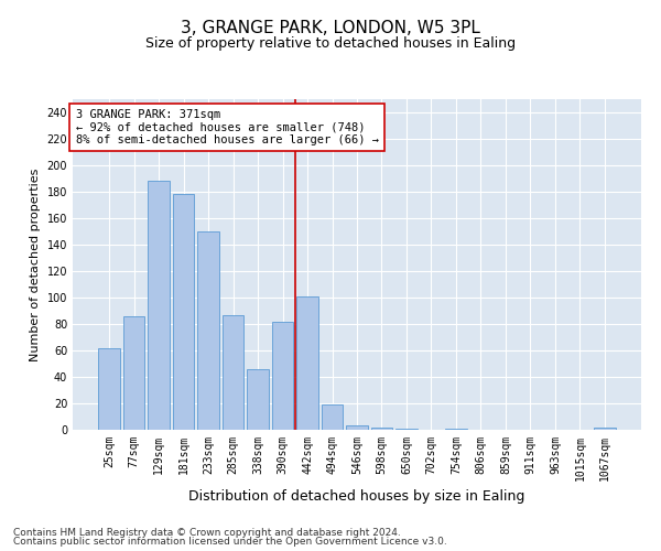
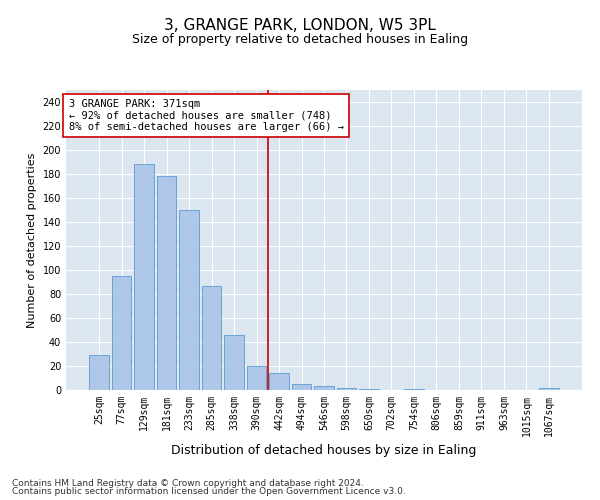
25sqm: 62 -> 29
77sqm: 86 -> 95
390sqm: 82 -> 20
442sqm: 101 -> 14
494sqm: 19 -> 5
